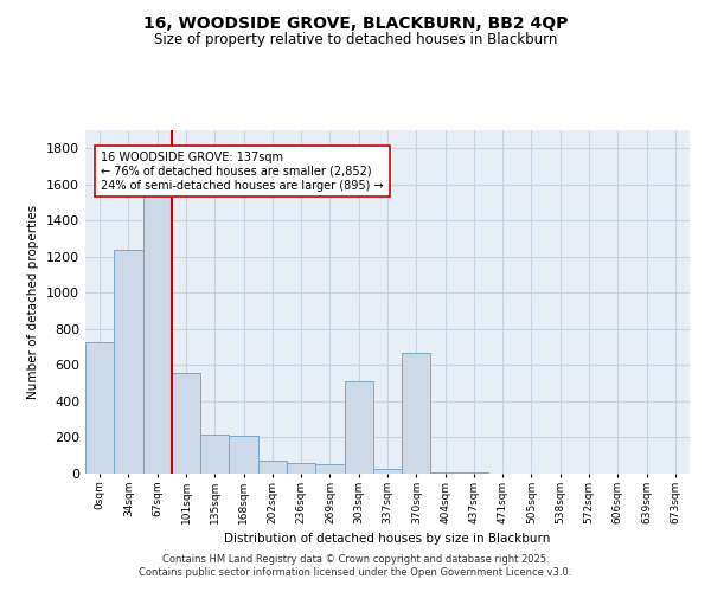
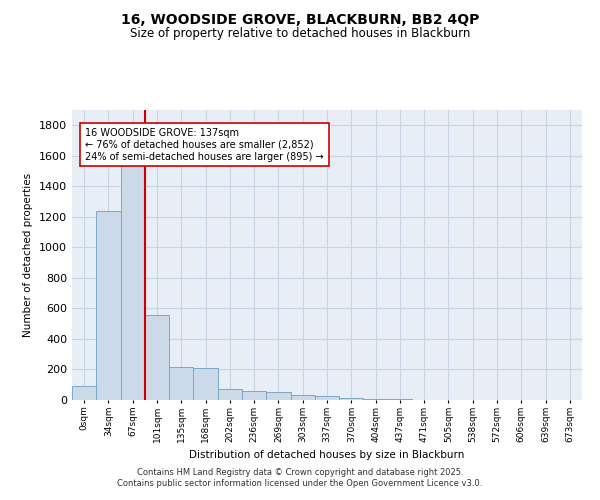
0sqm: 730 -> 100
303sqm: 510 -> 40
370sqm: 670 -> 10
